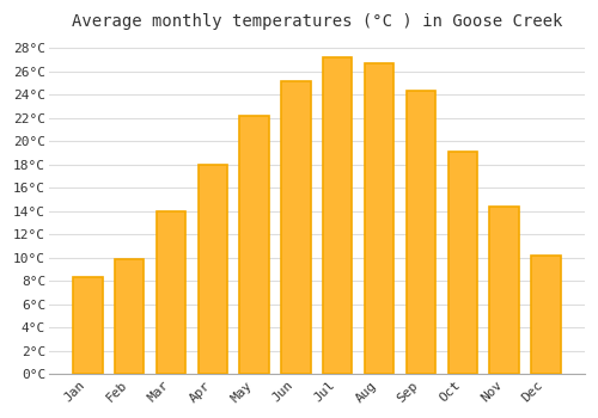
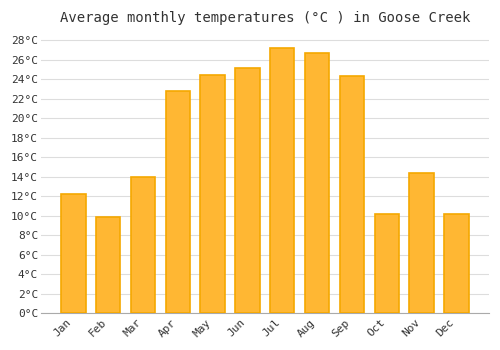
Jan: 8.3°C -> 12.2°C
Apr: 18.0°C -> 22.8°C
May: 22.2°C -> 24.4°C
Oct: 19.1°C -> 10.2°C
